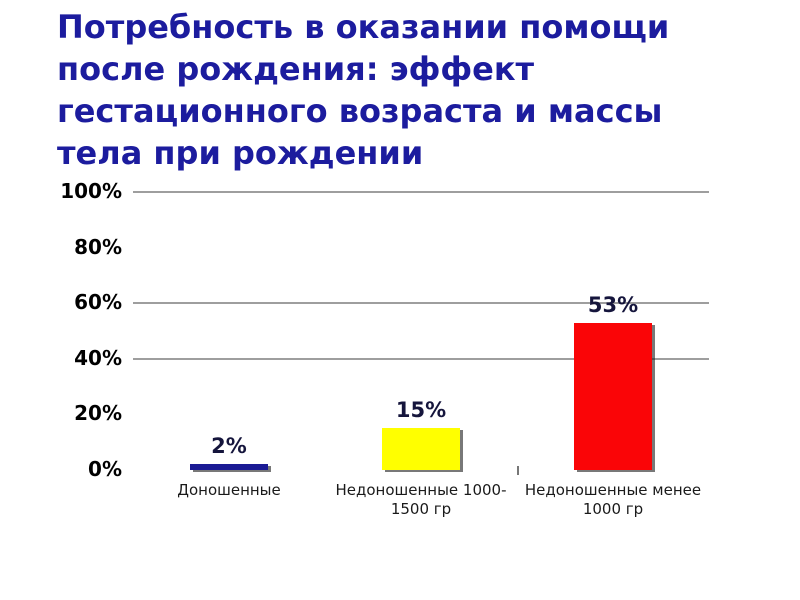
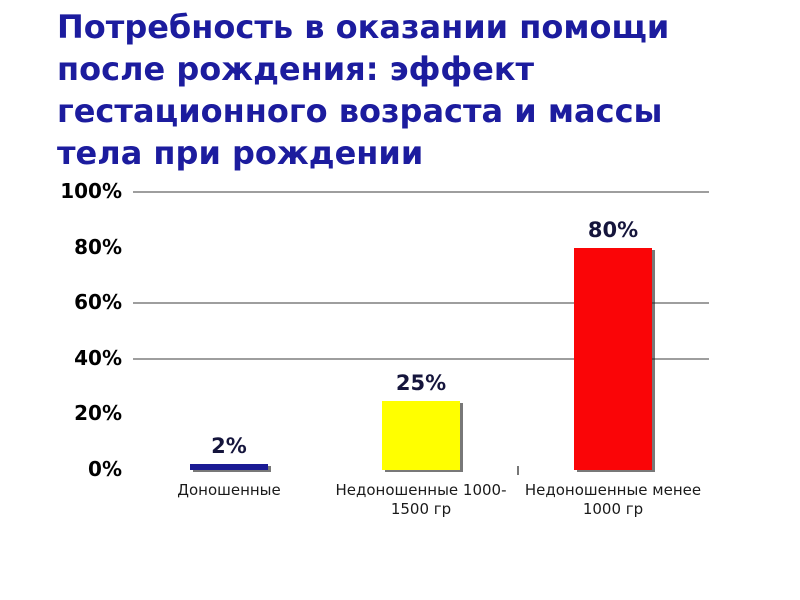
Недоношенные 1000-1500 гр: 15% -> 25%
Недоношенные менее 1000 гр: 53% -> 80%
